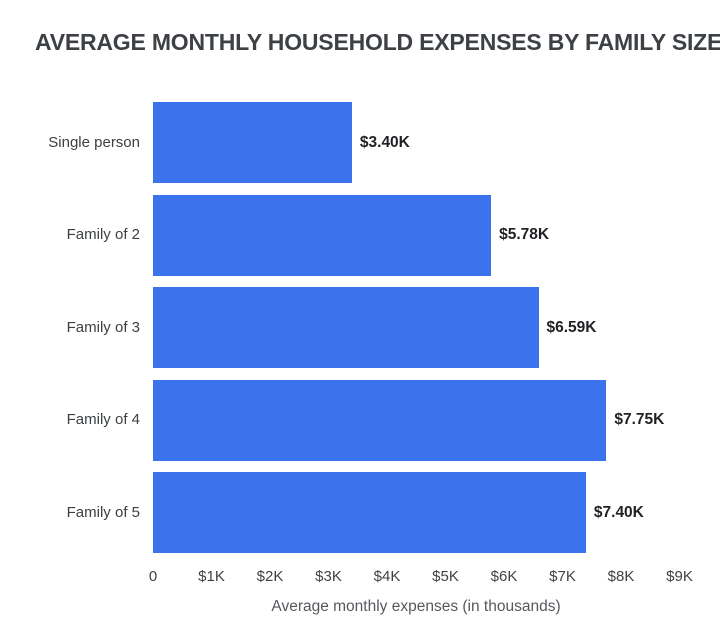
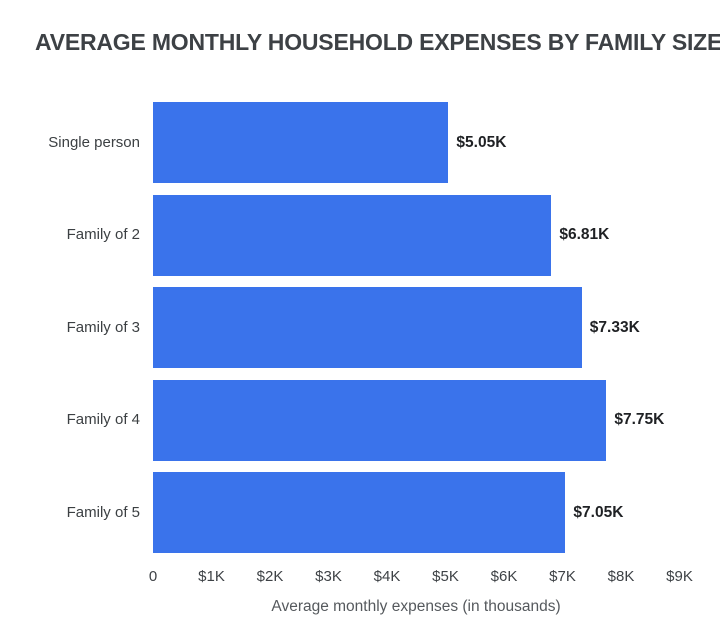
Single person: $3.40K -> $5.05K
Family of 2: $5.78K -> $6.81K
Family of 3: $6.59K -> $7.33K
Family of 5: $7.40K -> $7.05K
